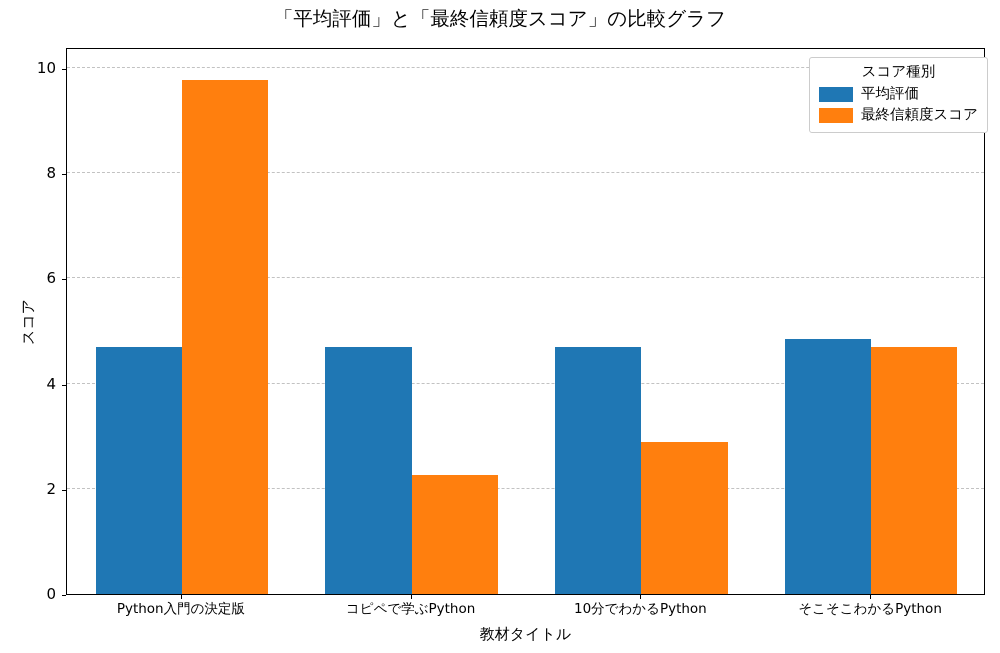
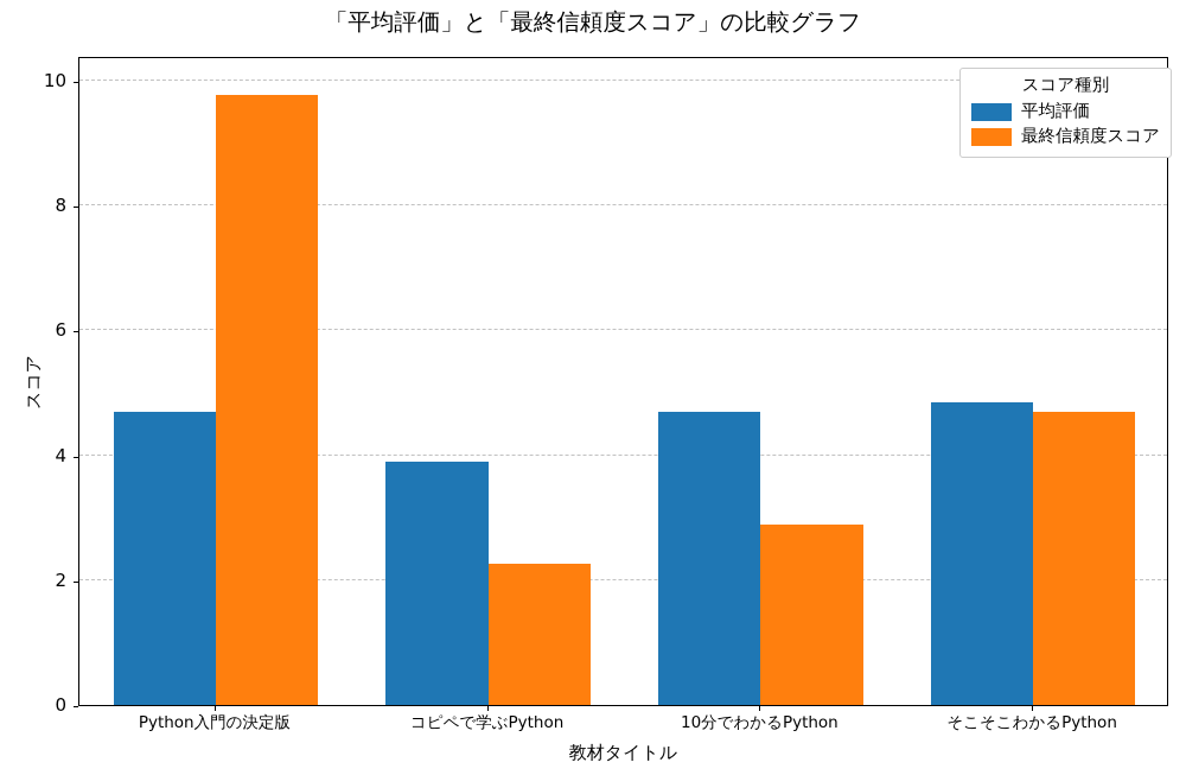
平均評価/コピペで学ぶPython: 4.7 -> 3.9
